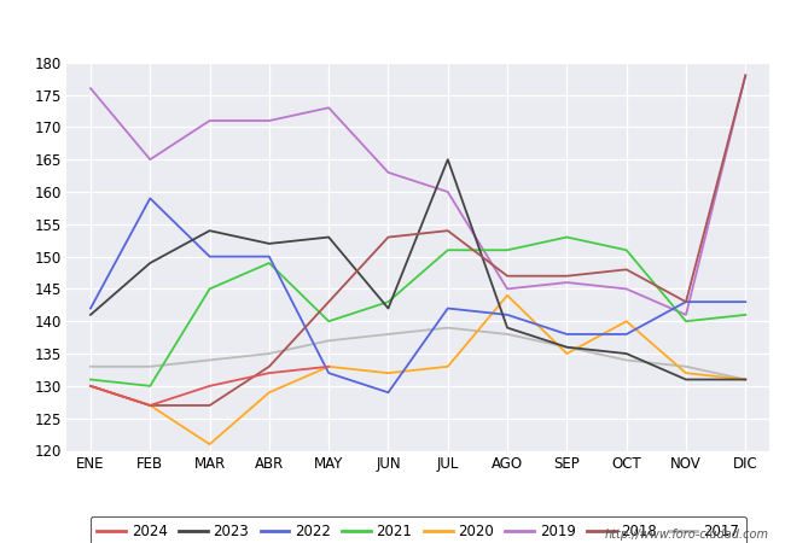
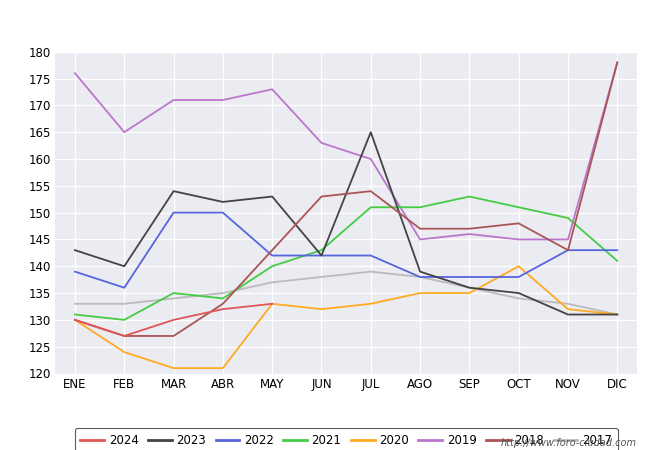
2023/ENE: 141 -> 143
2022/ENE: 142 -> 139
2023/FEB: 149 -> 140
2022/FEB: 159 -> 136
2020/FEB: 127 -> 124
2021/MAR: 145 -> 135
2021/ABR: 149 -> 134
2020/ABR: 129 -> 121
2022/MAY: 132 -> 142
2022/JUN: 129 -> 142
2022/AGO: 141 -> 138
2020/AGO: 144 -> 135
2021/NOV: 140 -> 149
2019/NOV: 141 -> 145
